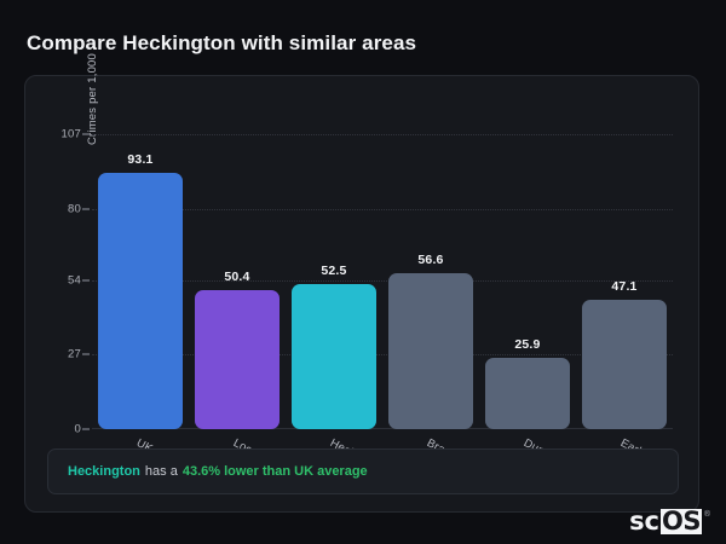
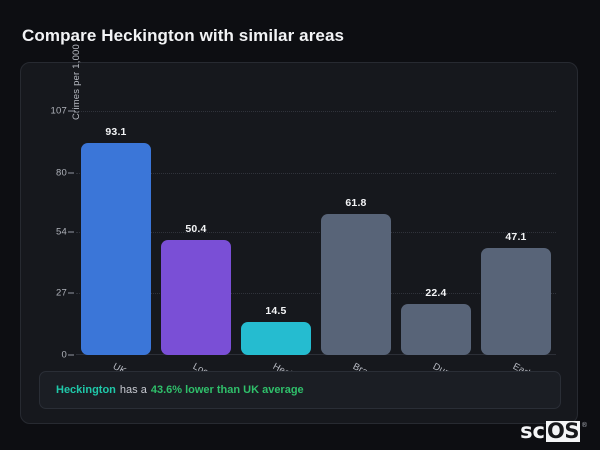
Heckington: 52.5 -> 14.5
Branston: 56.6 -> 61.8
Dunnington: 25.9 -> 22.4
